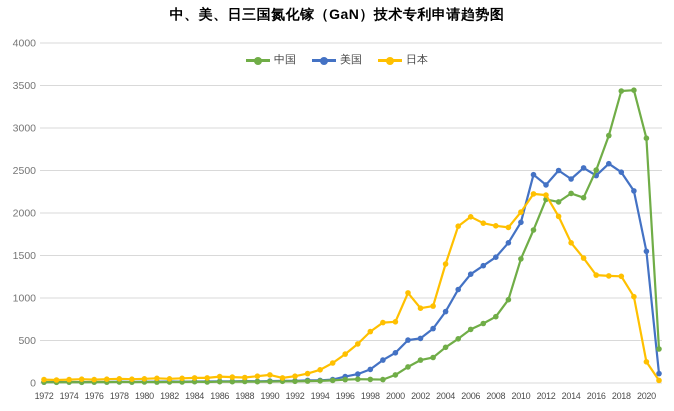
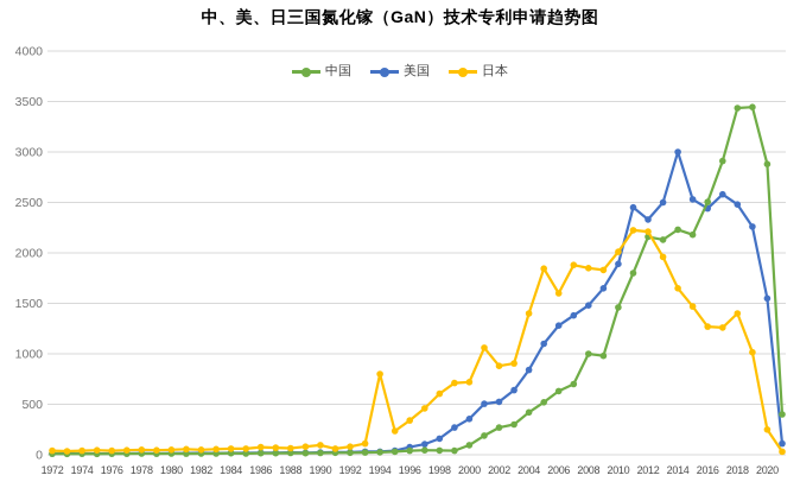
日本/1994: 200 -> 800
日本/2006: 2000 -> 1600
中国/2008: 800 -> 1000
美国/2014: 2400 -> 3000
日本/2018: 1300 -> 1400
